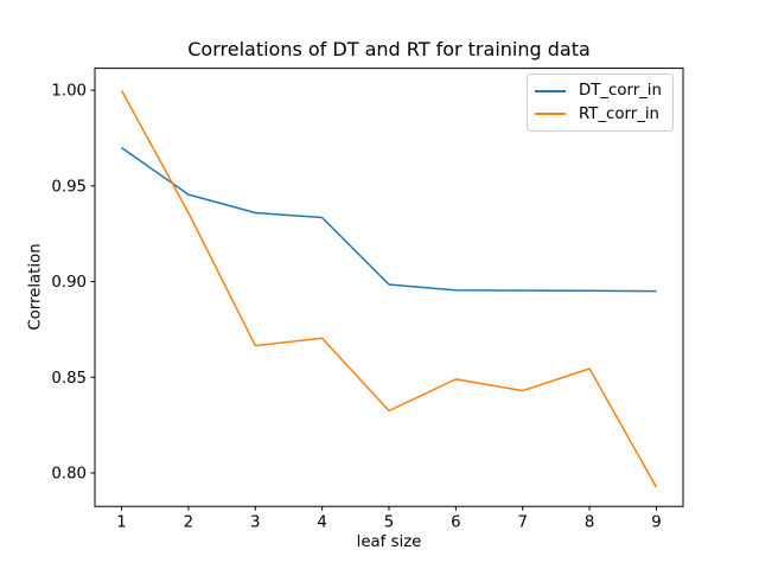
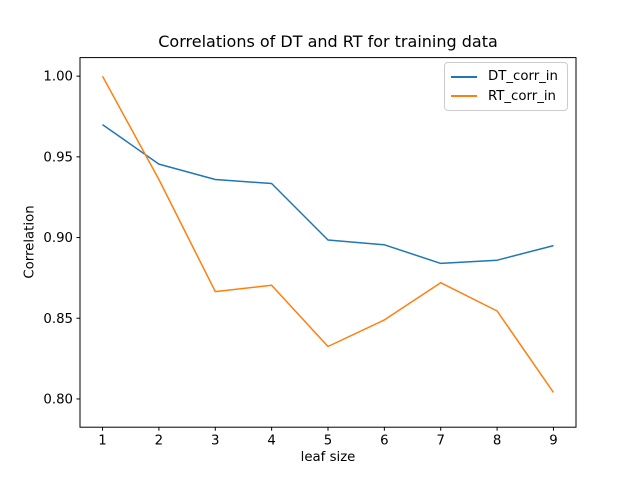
DT_corr_in/7: 0.895 -> 0.884
RT_corr_in/7: 0.843 -> 0.872
DT_corr_in/8: 0.895 -> 0.886
RT_corr_in/9: 0.792 -> 0.804
